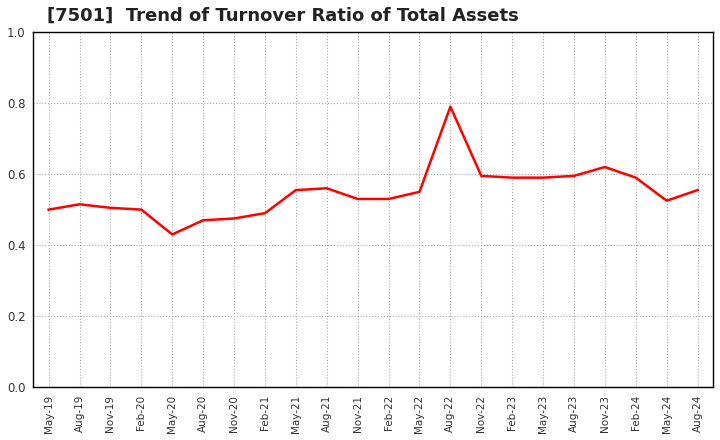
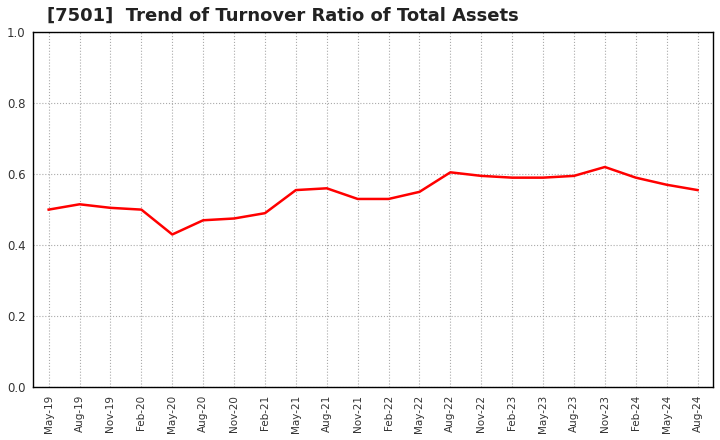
Aug-22: 0.790 -> 0.605
May-24: 0.525 -> 0.570
